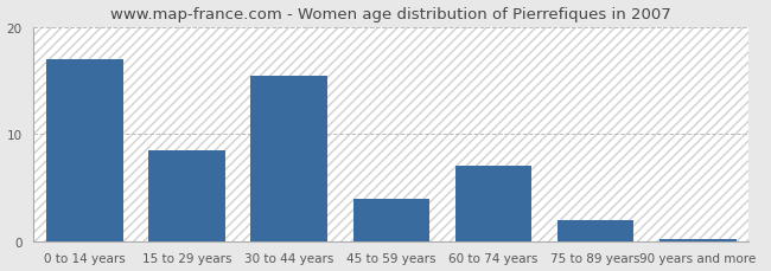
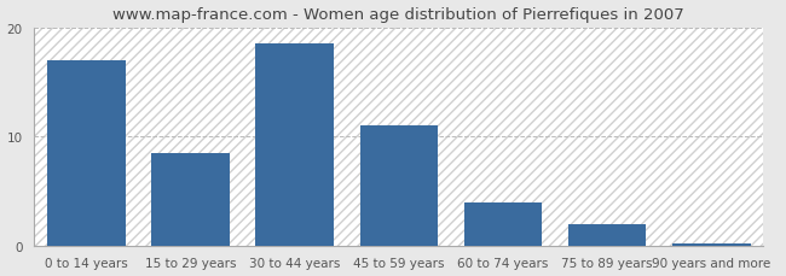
30 to 44 years: 15.4 -> 18.5
45 to 59 years: 4.0 -> 11.0
60 to 74 years: 7.0 -> 4.0
